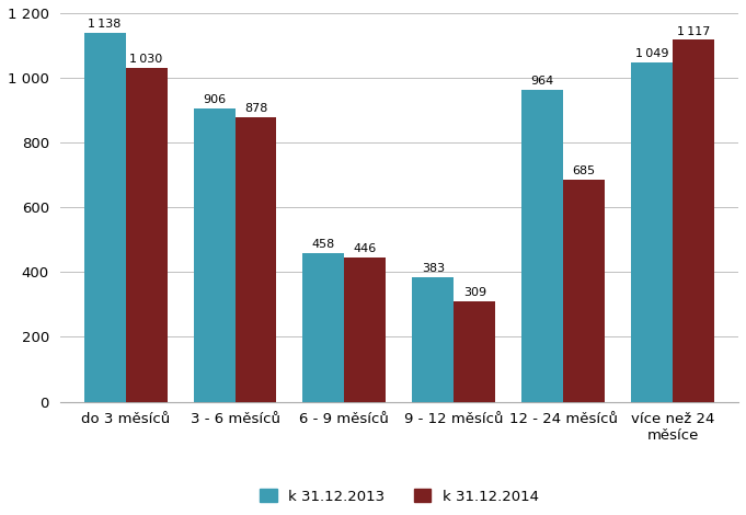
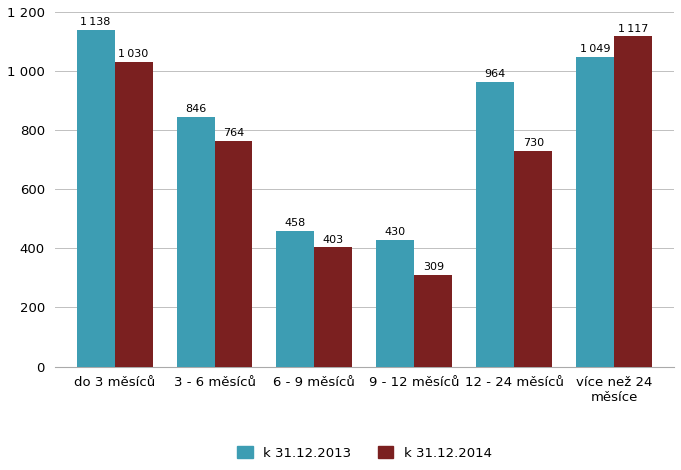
k 31.12.2013/3 - 6 měsíců: 906 -> 846
k 31.12.2014/3 - 6 měsíců: 878 -> 764
k 31.12.2014/6 - 9 měsíců: 446 -> 403
k 31.12.2013/9 - 12 měsíců: 383 -> 430
k 31.12.2014/12 - 24 měsíců: 685 -> 730
